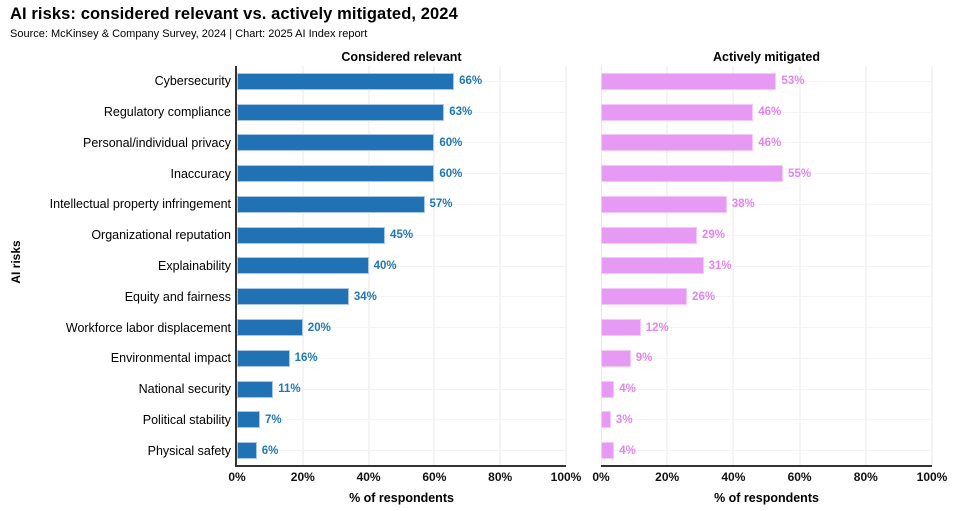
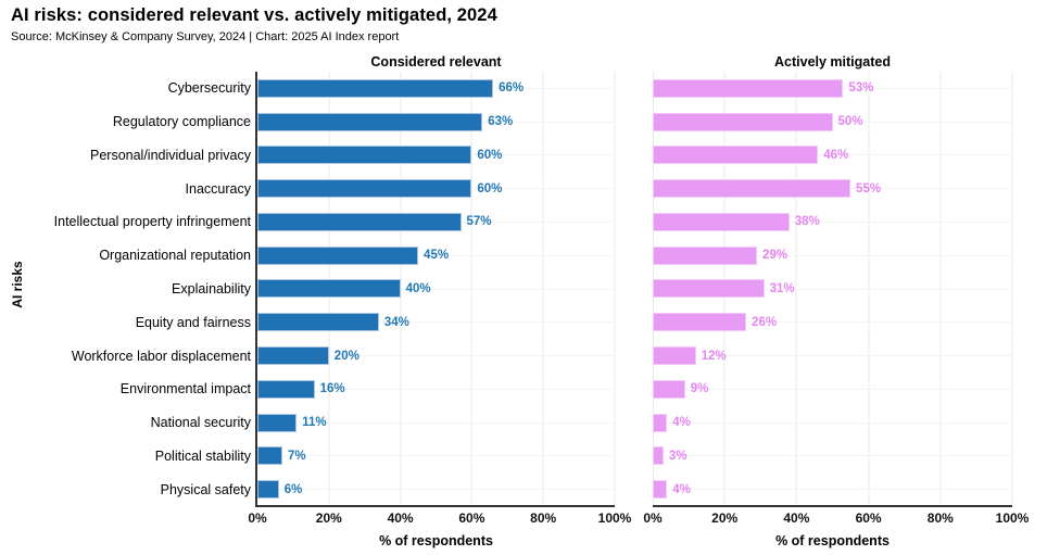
Actively mitigated/Regulatory compliance: 46% -> 50%
